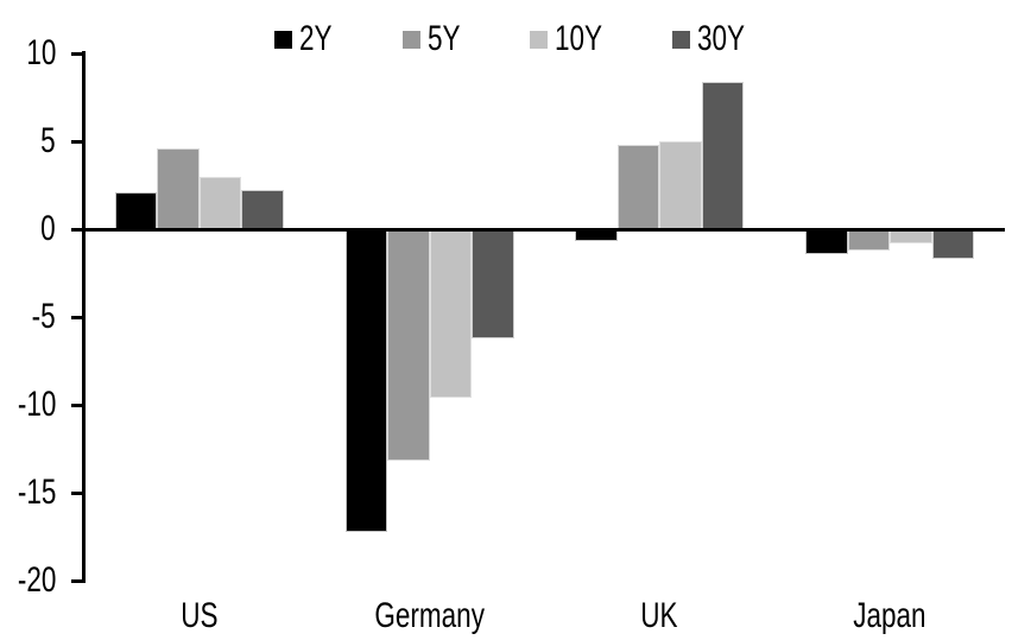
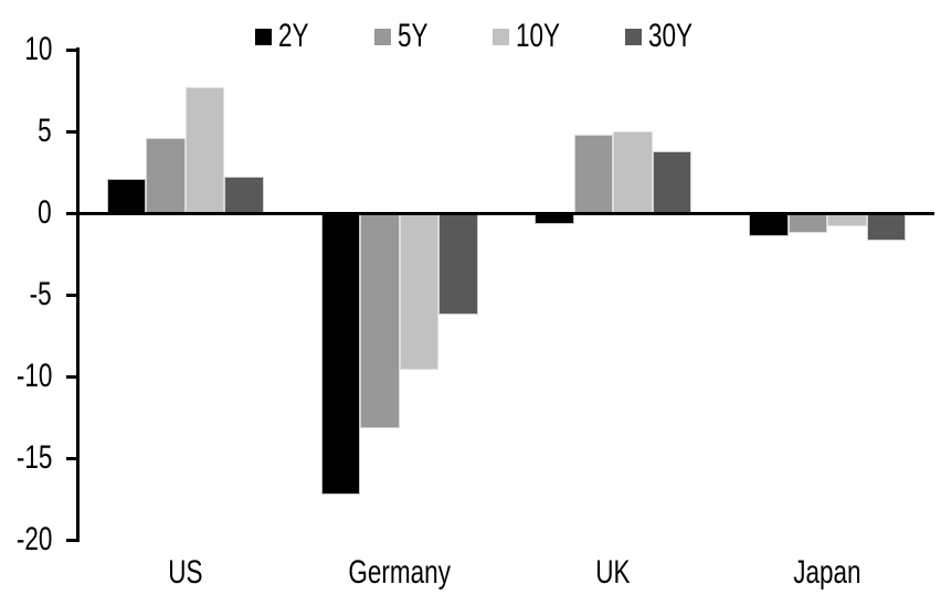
10Y/US: 3.0 -> 7.7
30Y/UK: 8.4 -> 3.8
